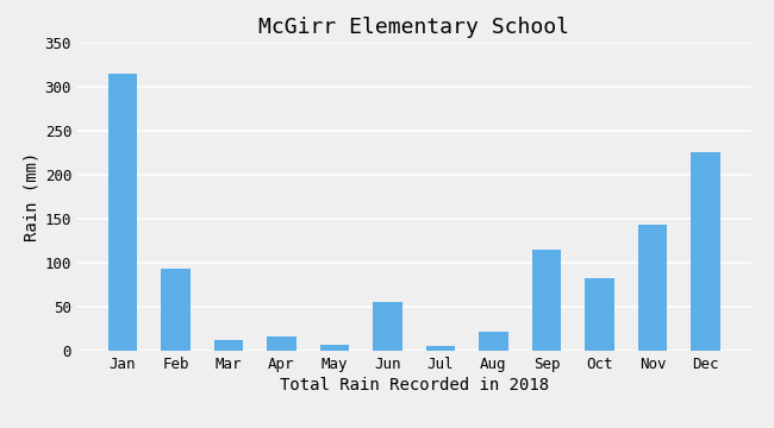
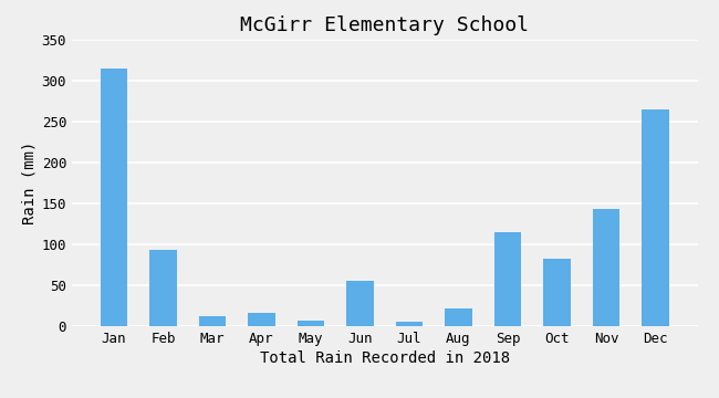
Dec: 226 -> 265
